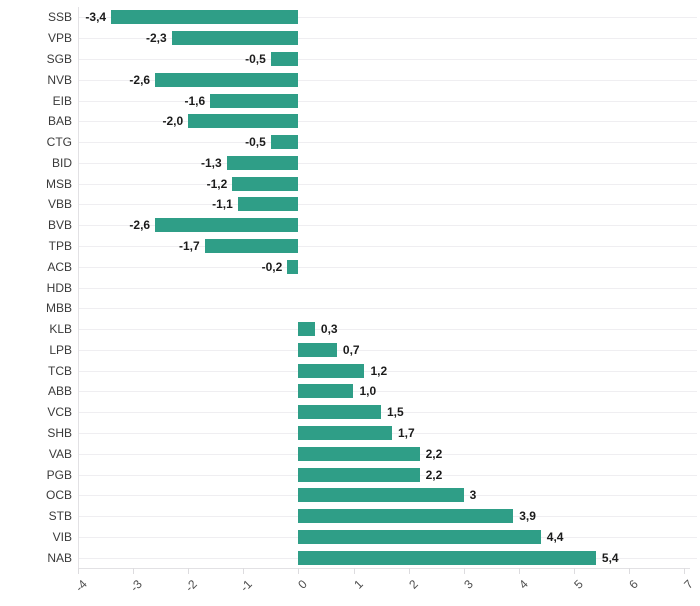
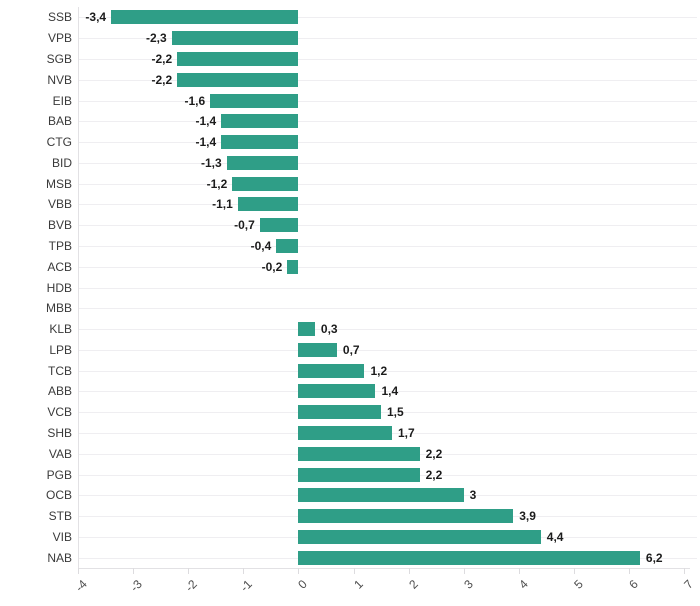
SGB: -0,5 -> -2,2
NVB: -2,6 -> -2,2
BAB: -2,0 -> -1,4
CTG: -0,5 -> -1,4
BVB: -2,6 -> -0,7
TPB: -1,7 -> -0,4
ABB: 1,0 -> 1,4
NAB: 5,4 -> 6,2
